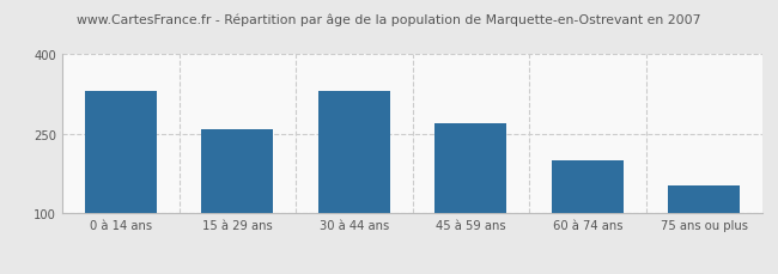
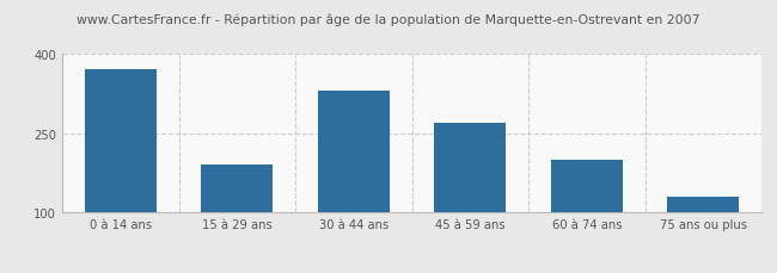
0 à 14 ans: 330 -> 370
15 à 29 ans: 258 -> 190
75 ans ou plus: 152 -> 130
